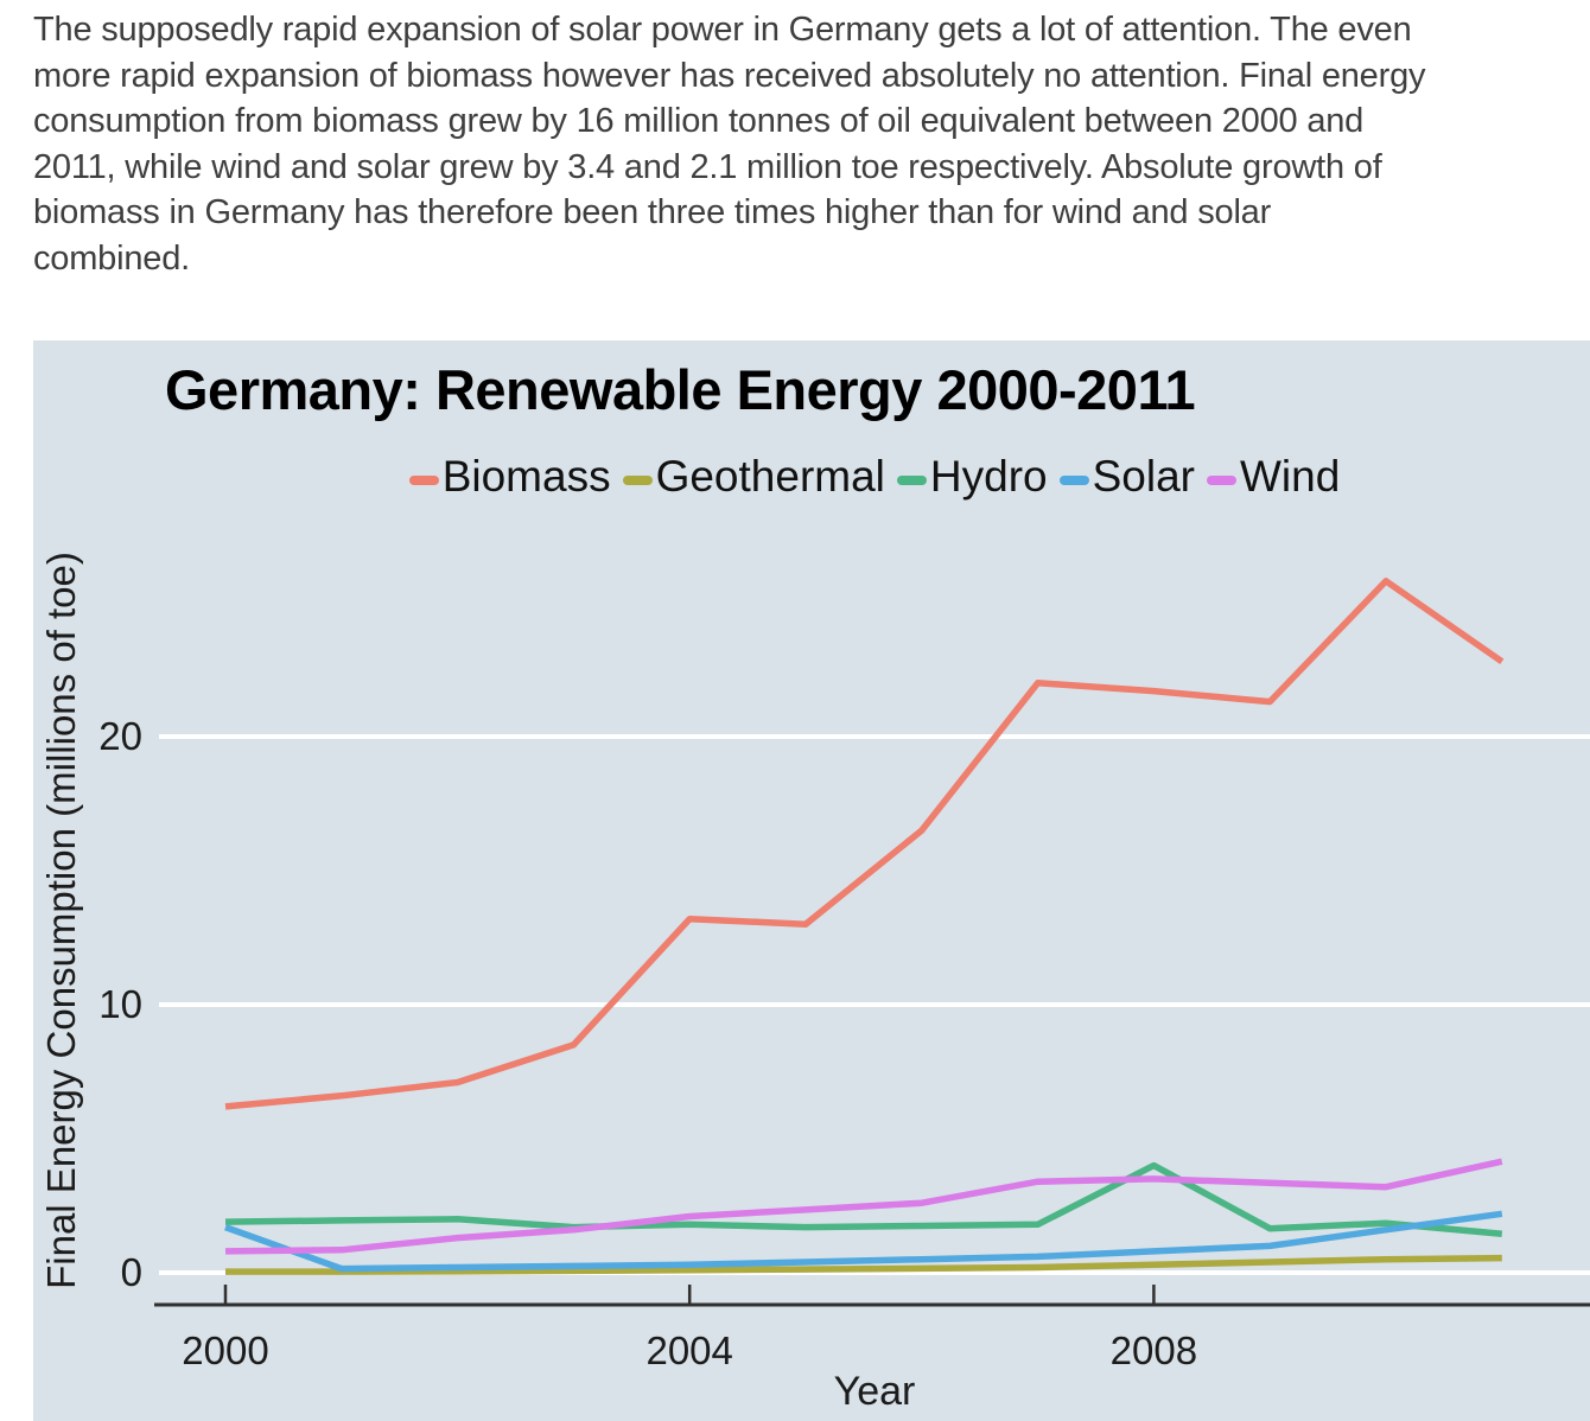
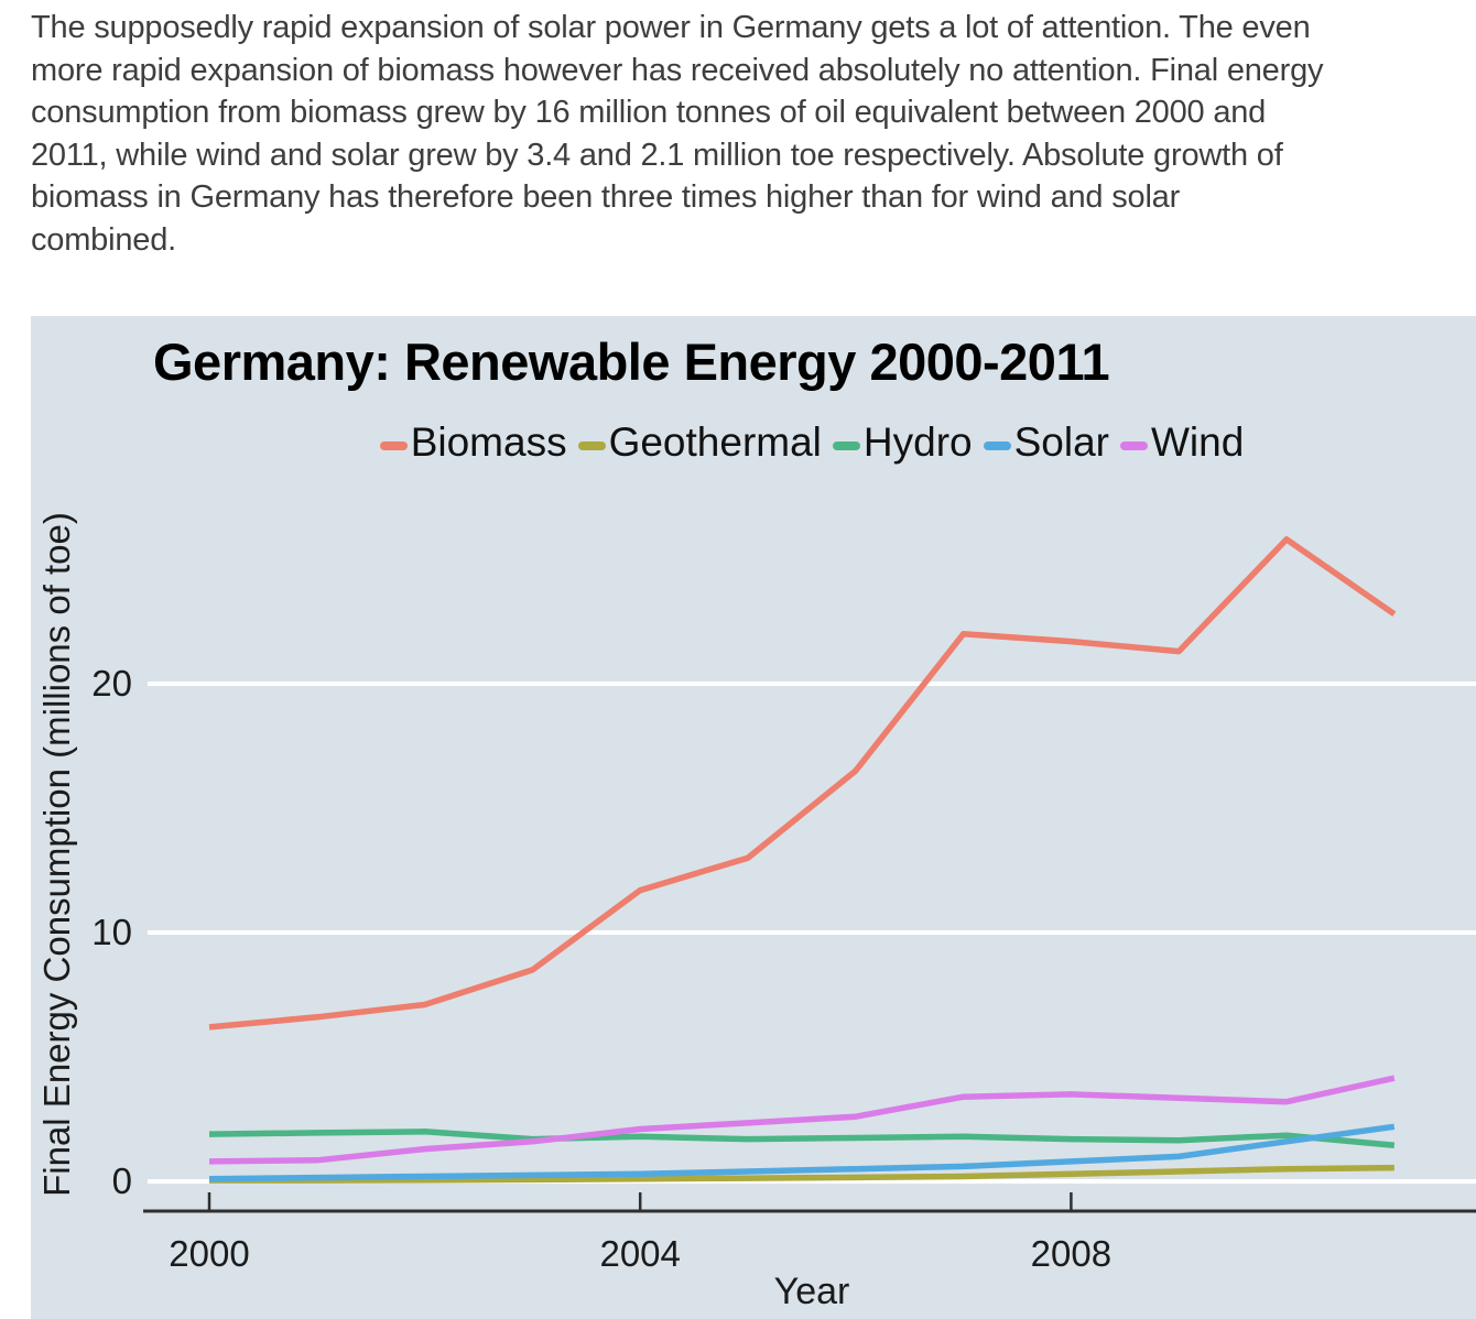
Solar/2000: 1.7 -> 0.1
Biomass/2004: 13.2 -> 11.7
Hydro/2008: 4.0 -> 1.7
